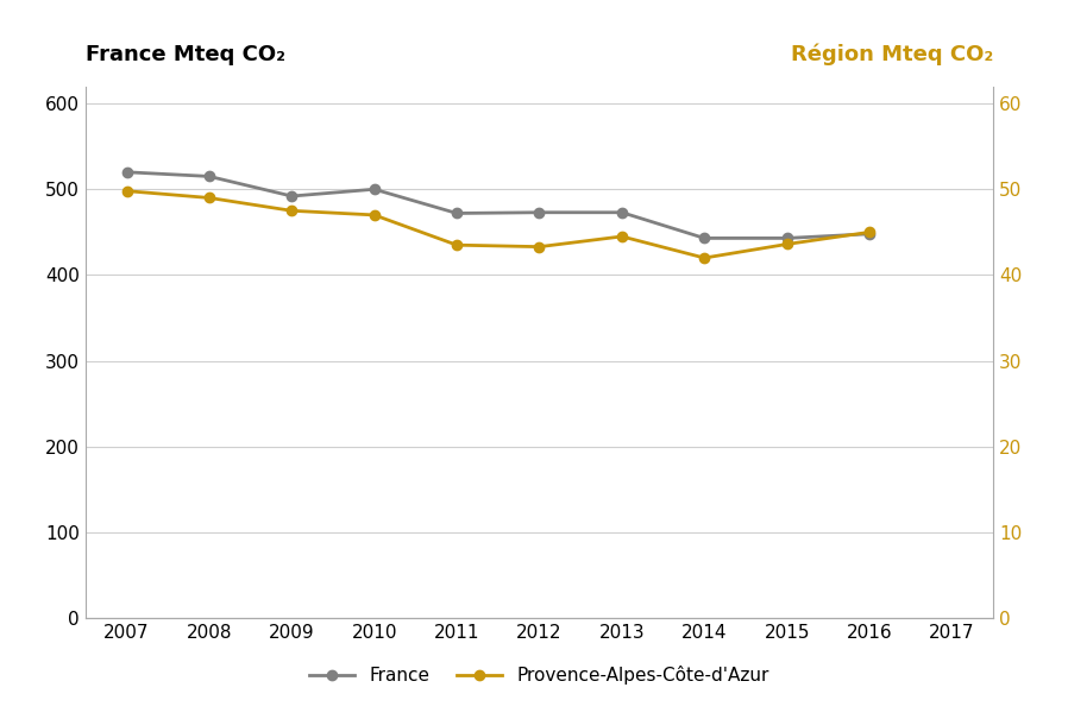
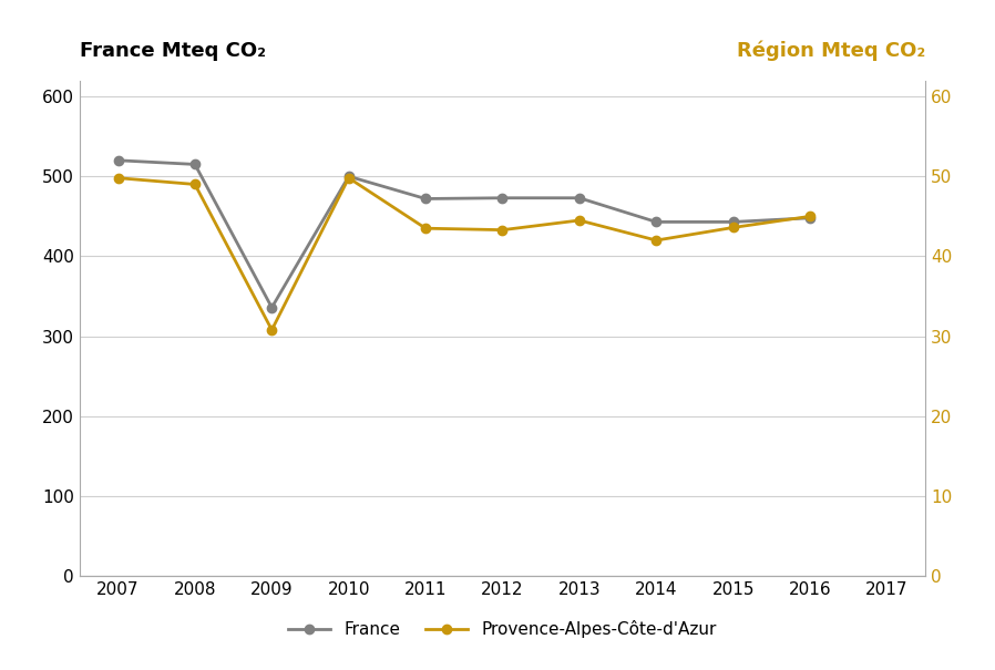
France/2009: 492 -> 336
Provence-Alpes-Côte-d'Azur/2009: 47.5 -> 30.8
Provence-Alpes-Côte-d'Azur/2010: 47.0 -> 49.8
